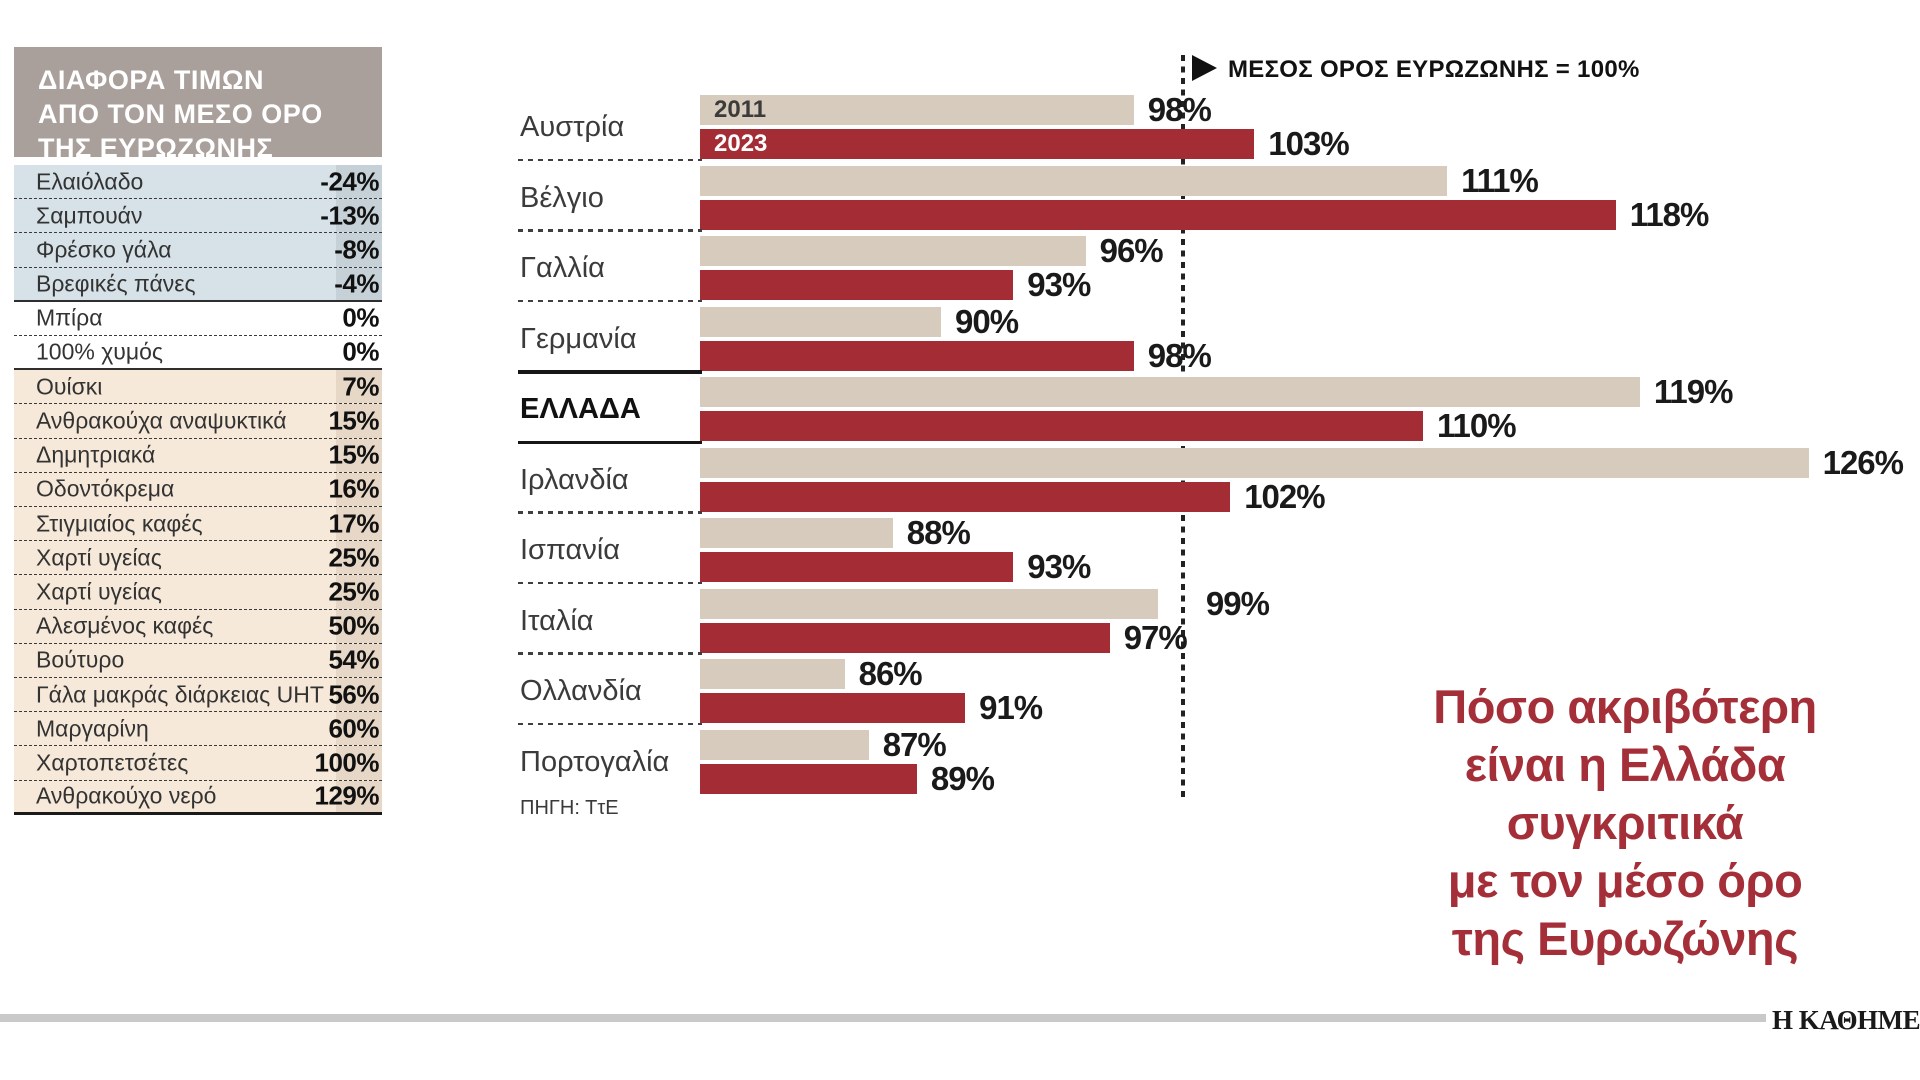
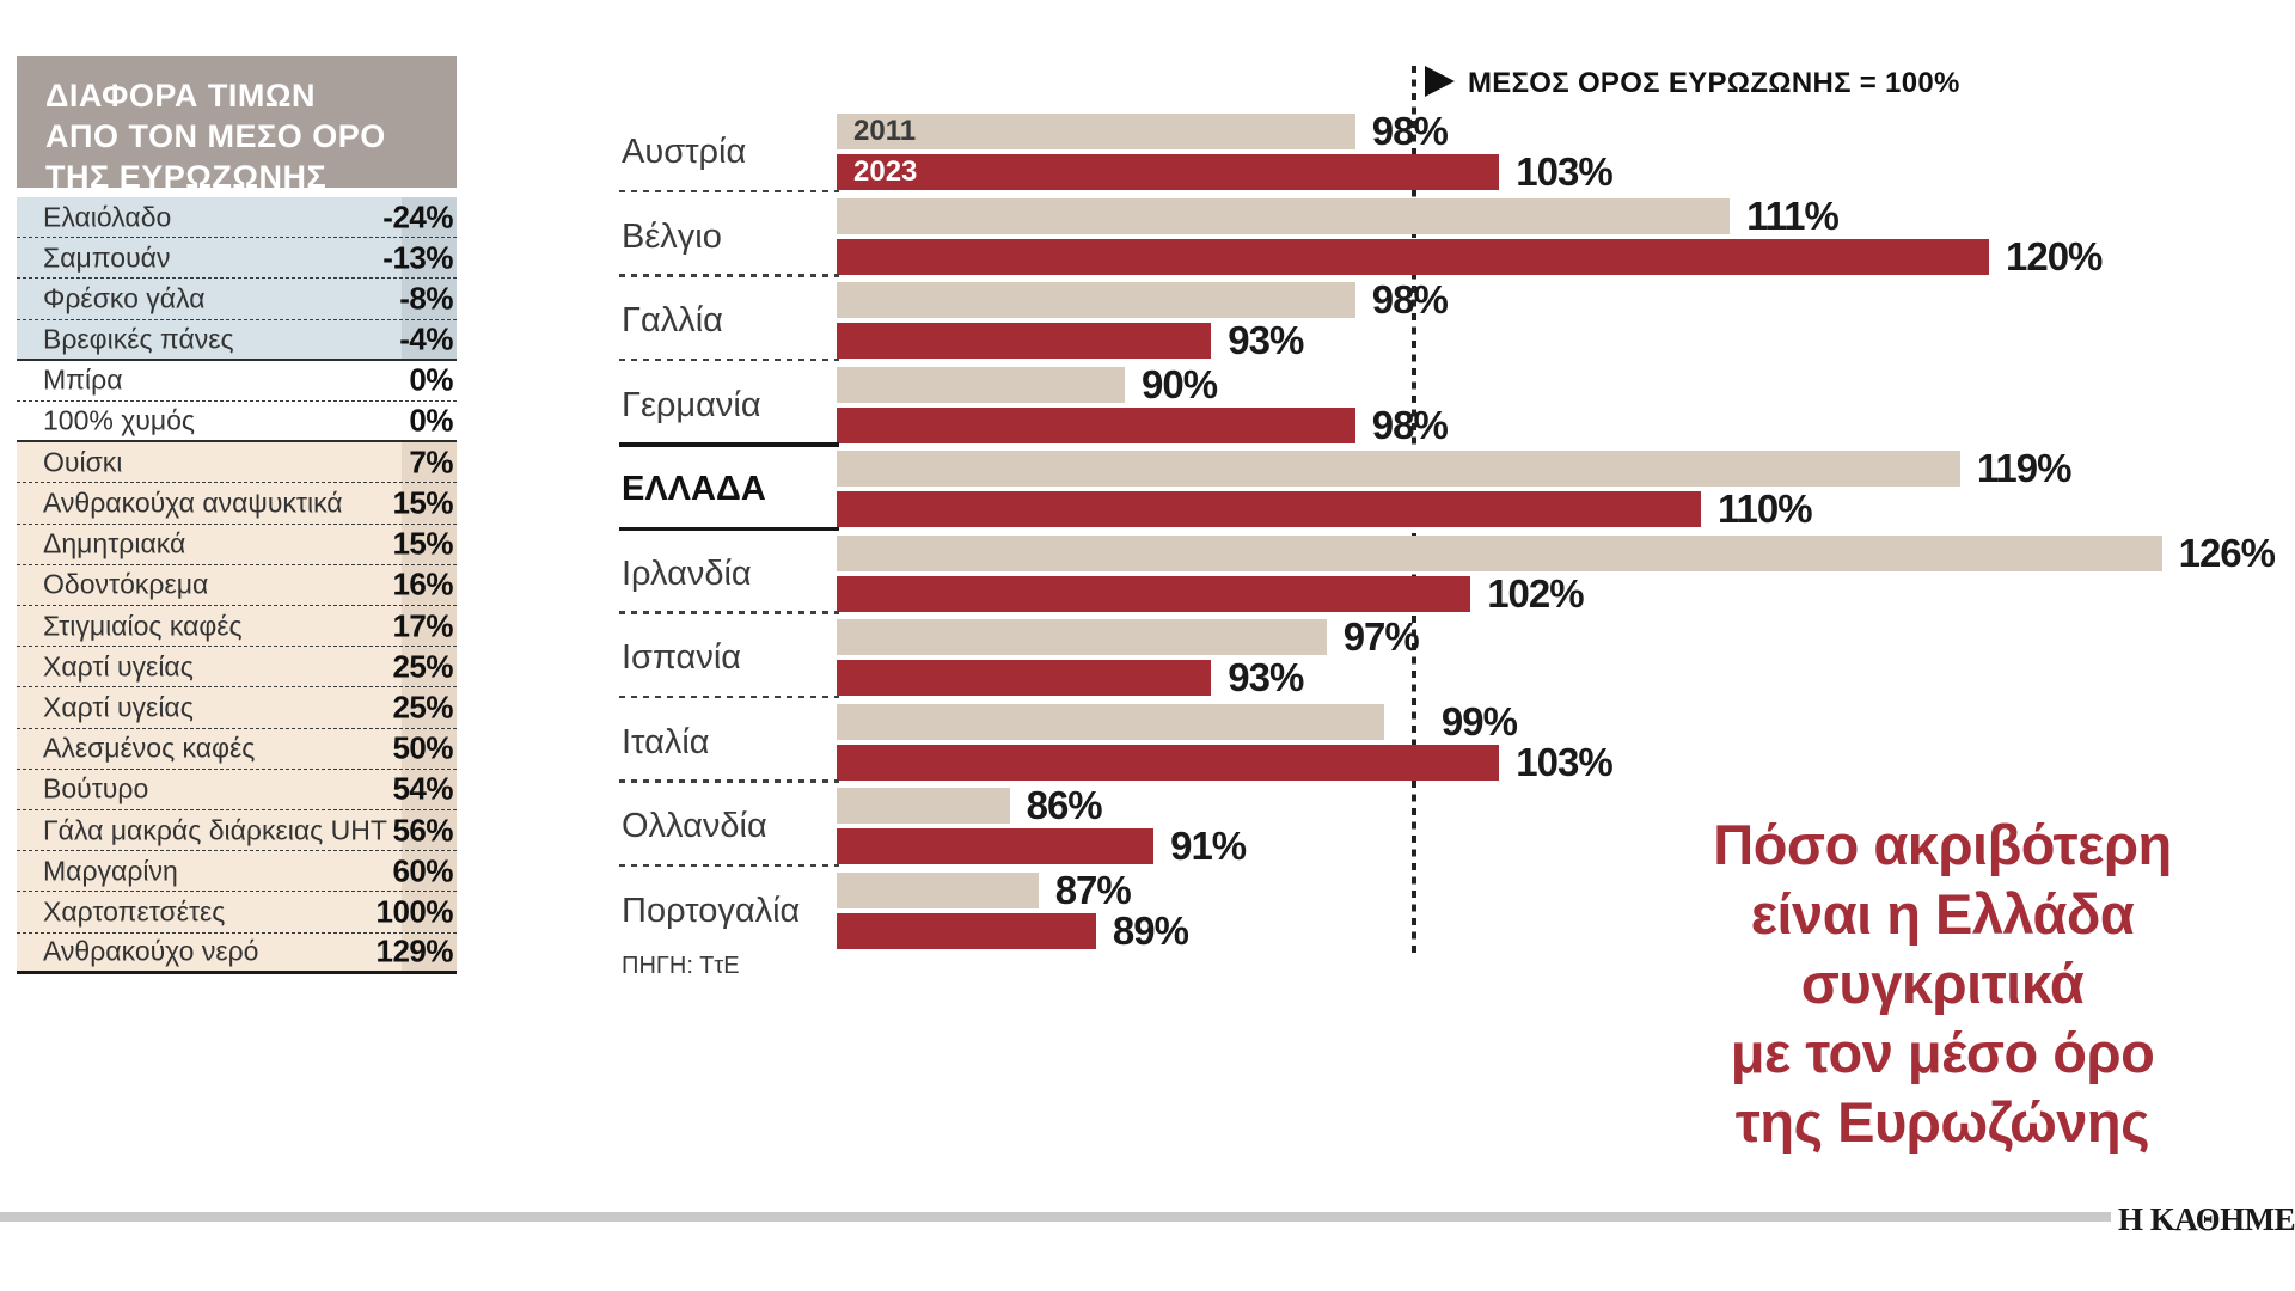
2023/Βέλγιο: 118% -> 120%
2011/Γαλλία: 96% -> 98%
2011/Ισπανία: 88% -> 97%
2023/Ιταλία: 97% -> 103%
